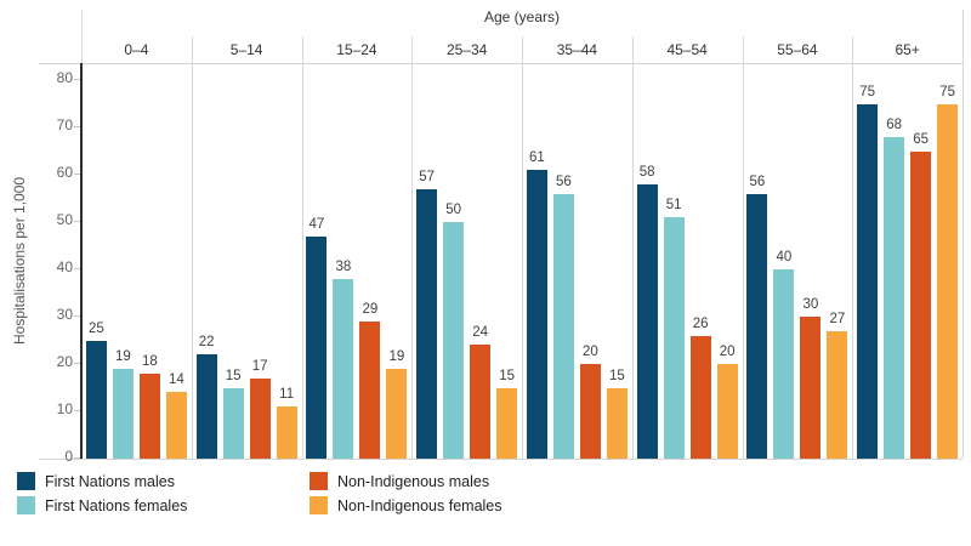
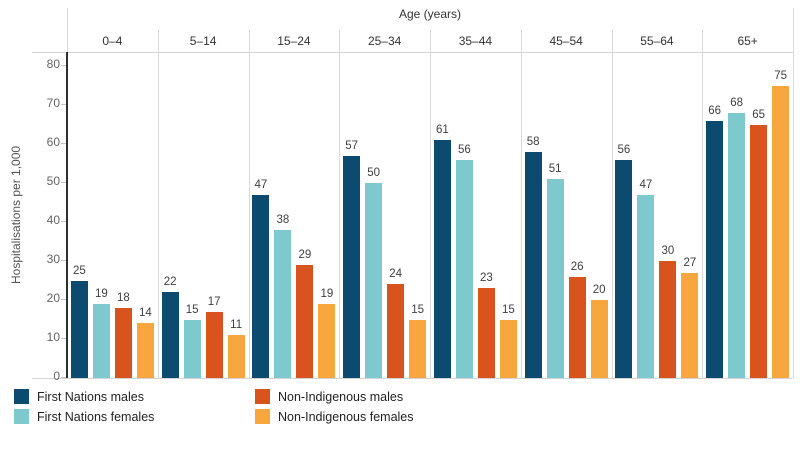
Non-Indigenous males/35–44: 20 -> 23
First Nations females/55–64: 40 -> 47
First Nations males/65+: 75 -> 66
